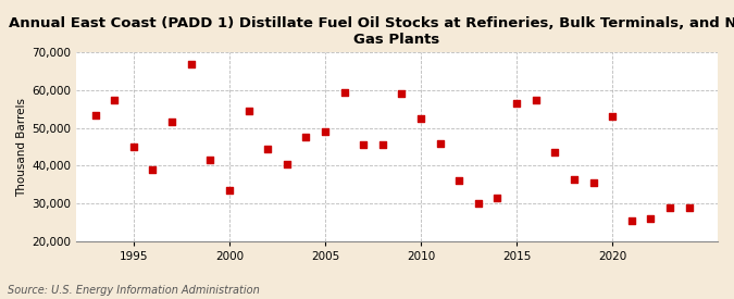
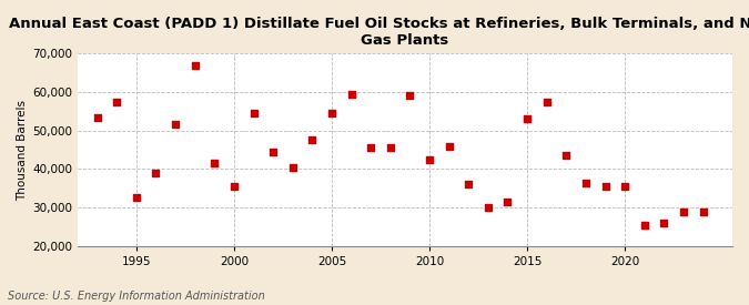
1995: 45,000 -> 32,500
2000: 33,500 -> 35,500
2005: 49,000 -> 54,500
2010: 52,500 -> 42,500
2015: 56,500 -> 53,000
2020: 53,000 -> 35,500
